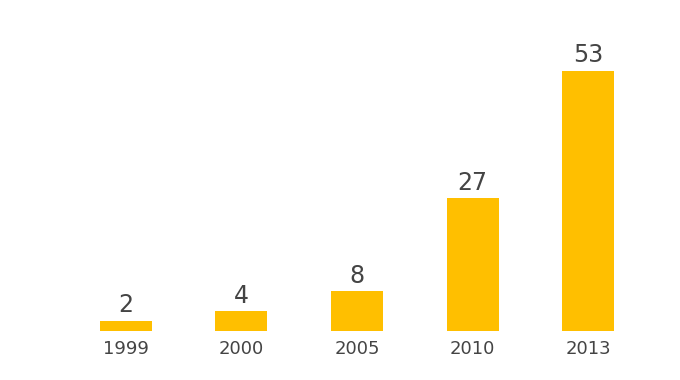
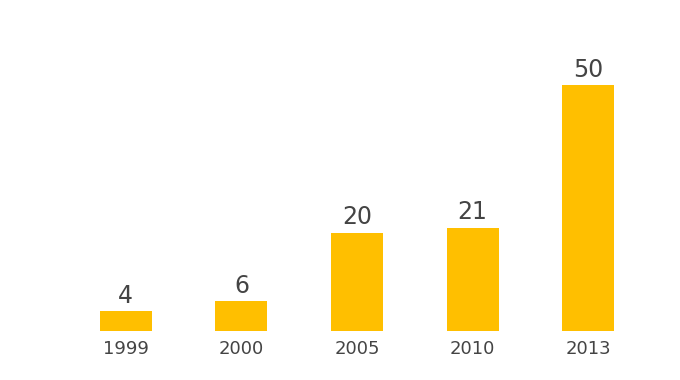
1999: 2 -> 4
2000: 4 -> 6
2005: 8 -> 20
2010: 27 -> 21
2013: 53 -> 50
